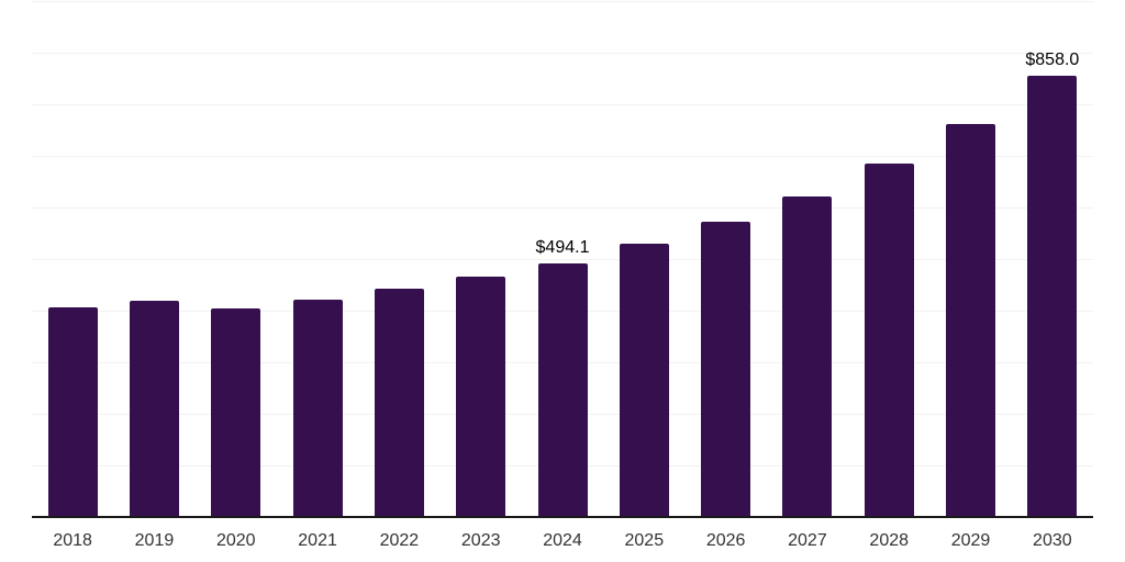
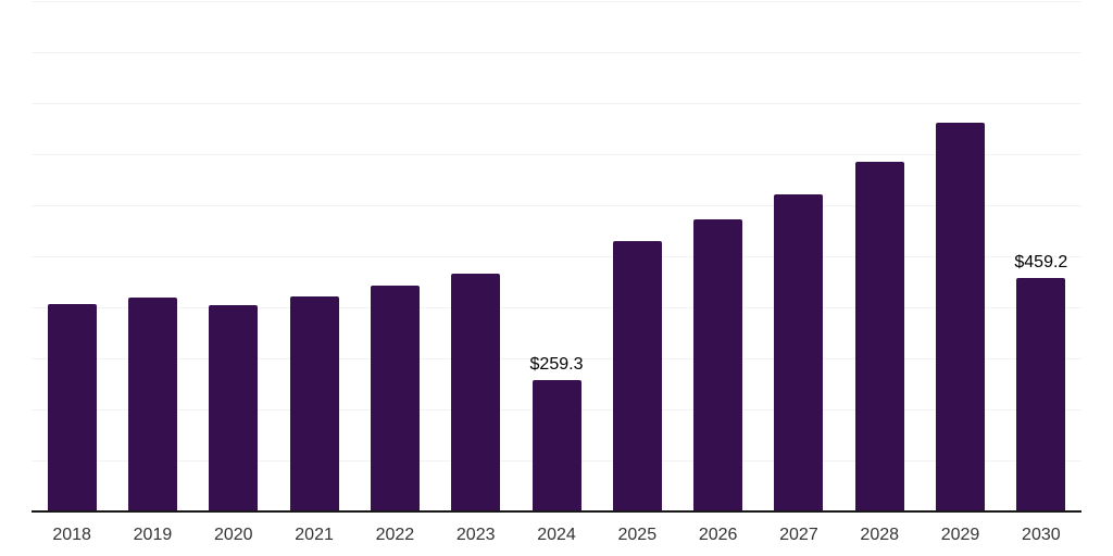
2024: $494.1 -> $259.3
2030: $858.0 -> $459.2
